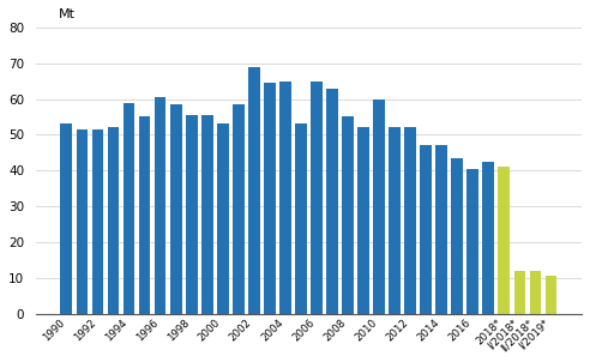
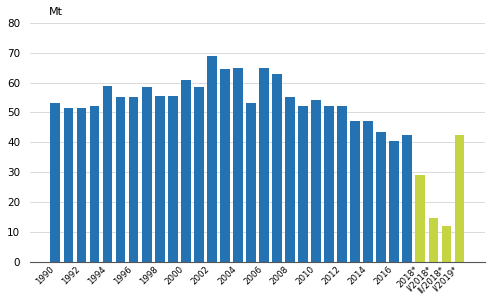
1996: 60.5 -> 55.0
2000: 53.0 -> 61.0
2010: 60.0 -> 54.0
2018*: 41.0 -> 29.0
I/2018*: 12.0 -> 14.5
I/2019*: 10.5 -> 42.5
